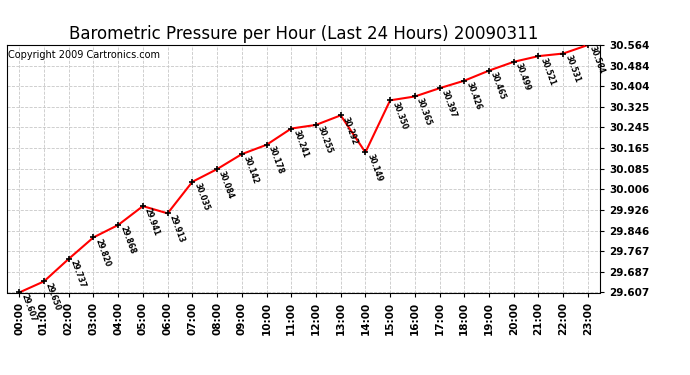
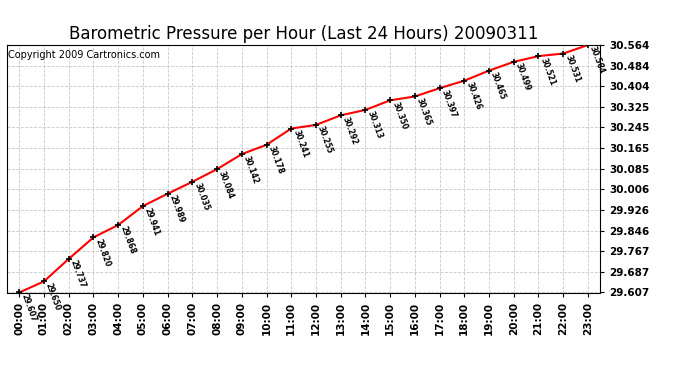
06:00: 29.913 -> 29.989
14:00: 30.149 -> 30.313
